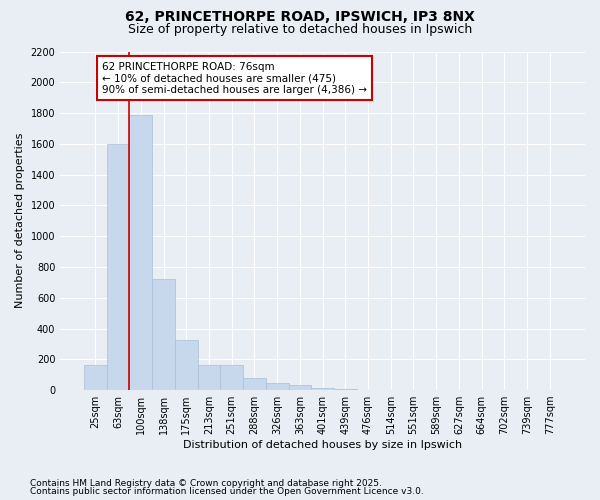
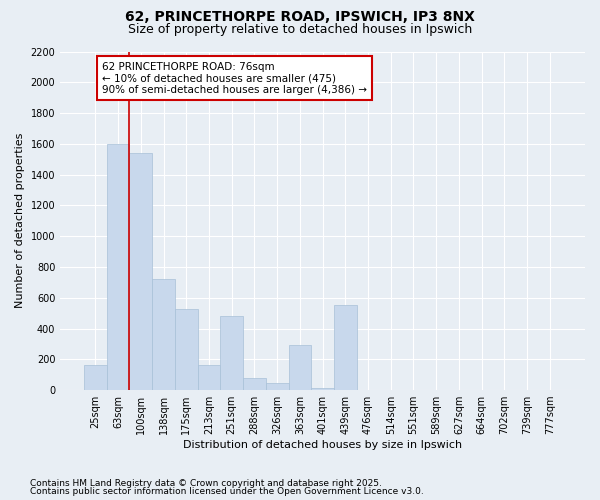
100sqm: 1790 -> 1540
175sqm: 320 -> 530
251sqm: 160 -> 480
363sqm: 30 -> 290
439sqm: 0 -> 550
